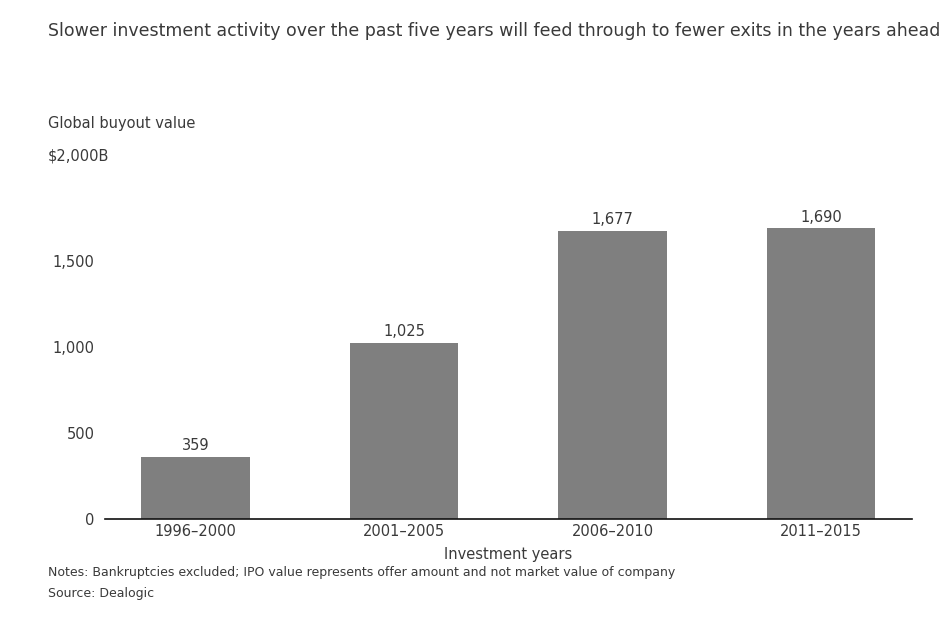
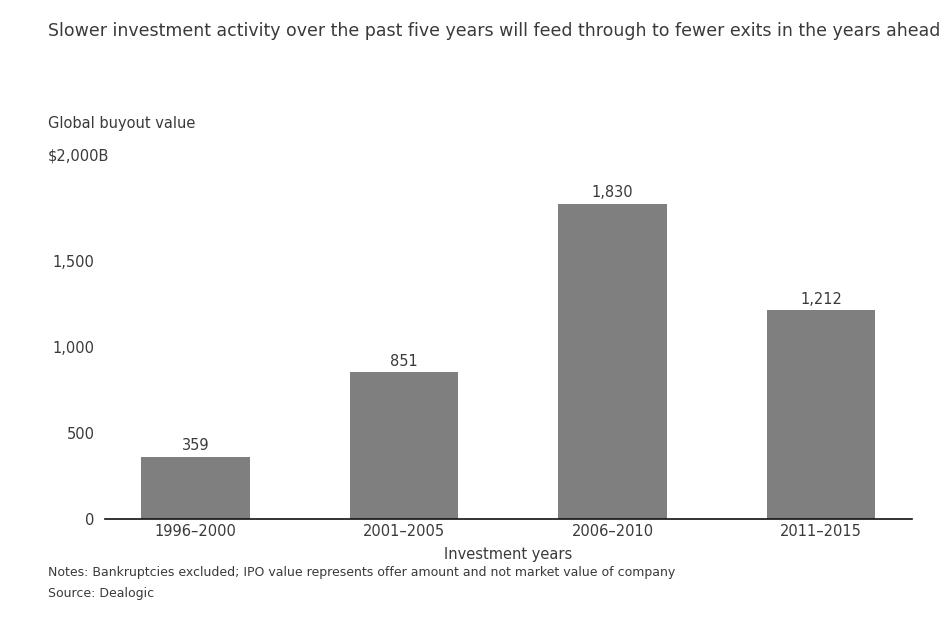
2001–2005: 1,025 -> 851
2006–2010: 1,677 -> 1,830
2011–2015: 1,690 -> 1,212
